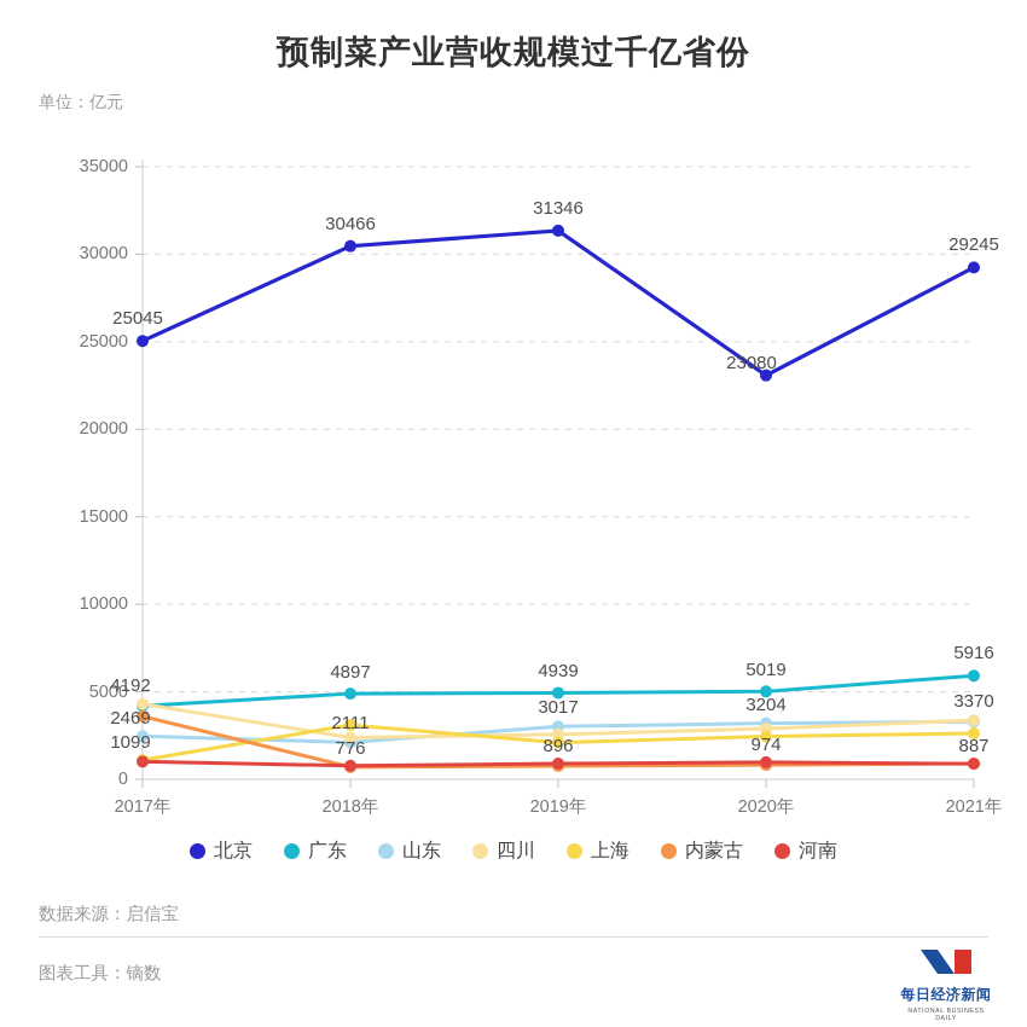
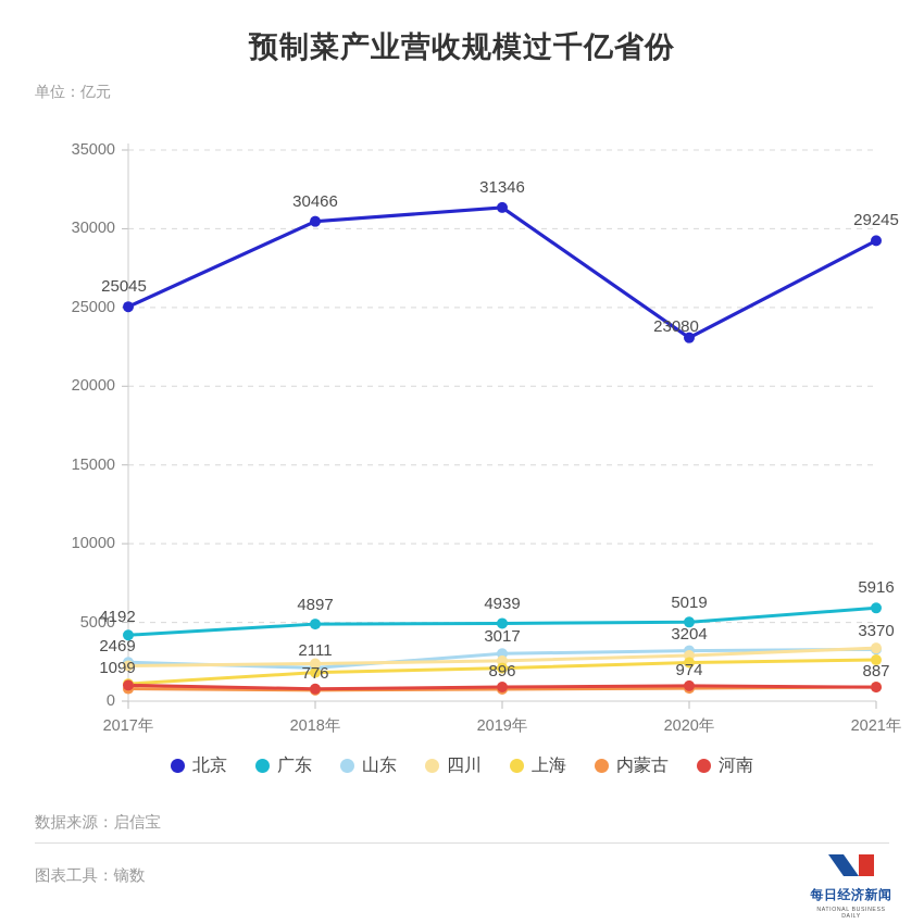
四川/2017年: 4300 -> 2200
内蒙古/2017年: 3600 -> 800
上海/2018年: 3100 -> 1800
